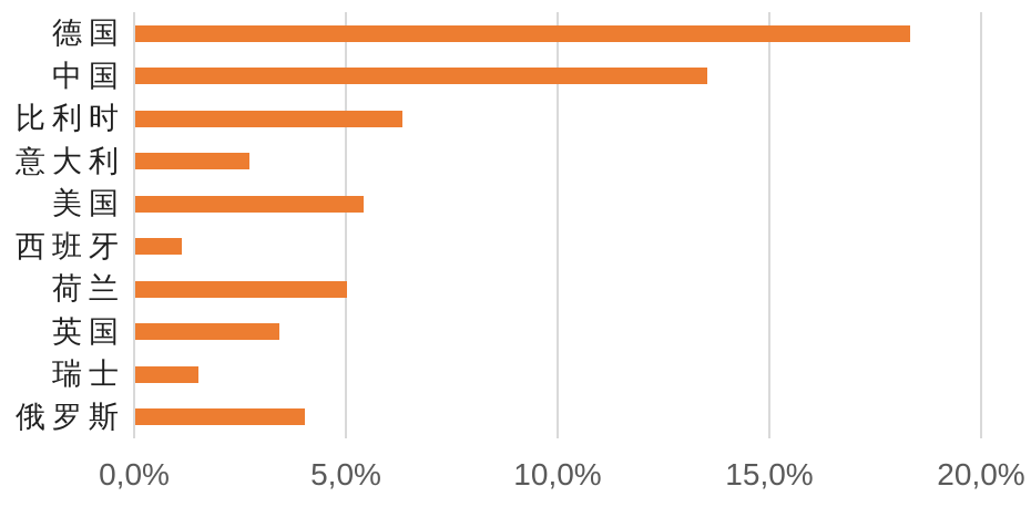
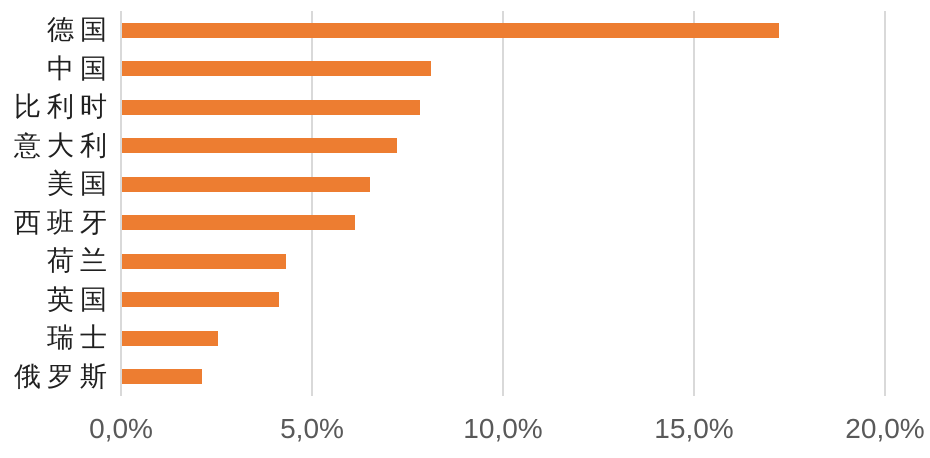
德国: 18,3% -> 17,2%
中国: 13,5% -> 8,1%
比利时: 6,3% -> 7,8%
意大利: 2,7% -> 7,2%
美国: 5,4% -> 6,5%
西班牙: 1,1% -> 6,1%
荷兰: 5,0% -> 4,3%
英国: 3,4% -> 4,1%
瑞士: 1,5% -> 2,5%
俄罗斯: 4,0% -> 2,1%
